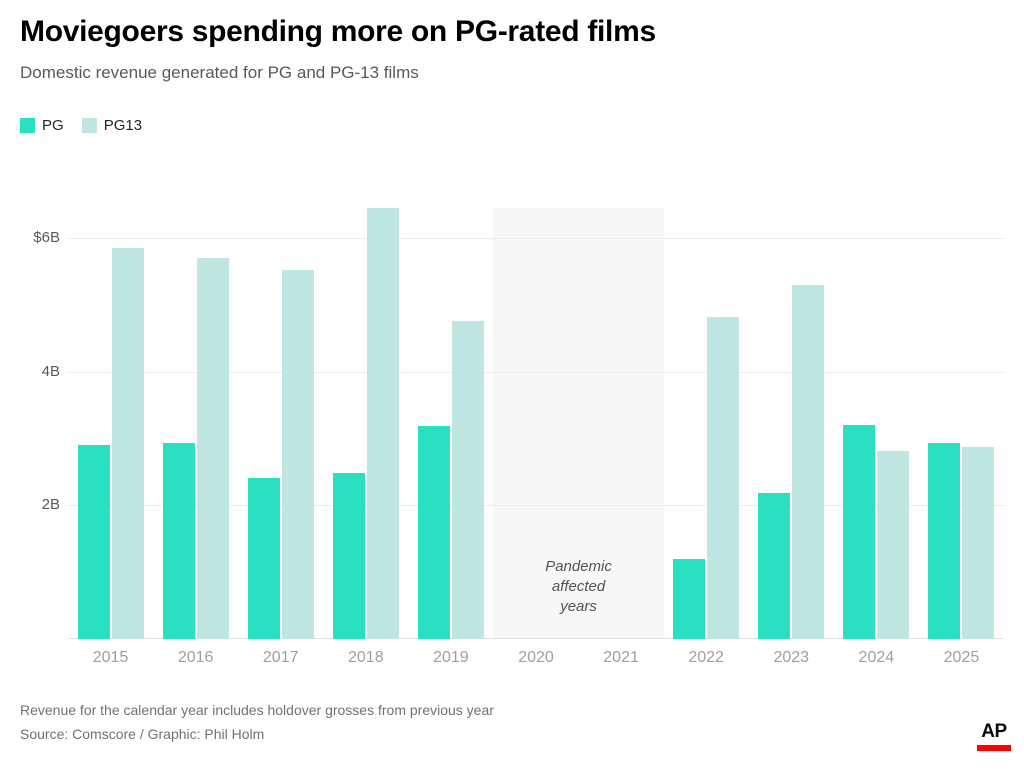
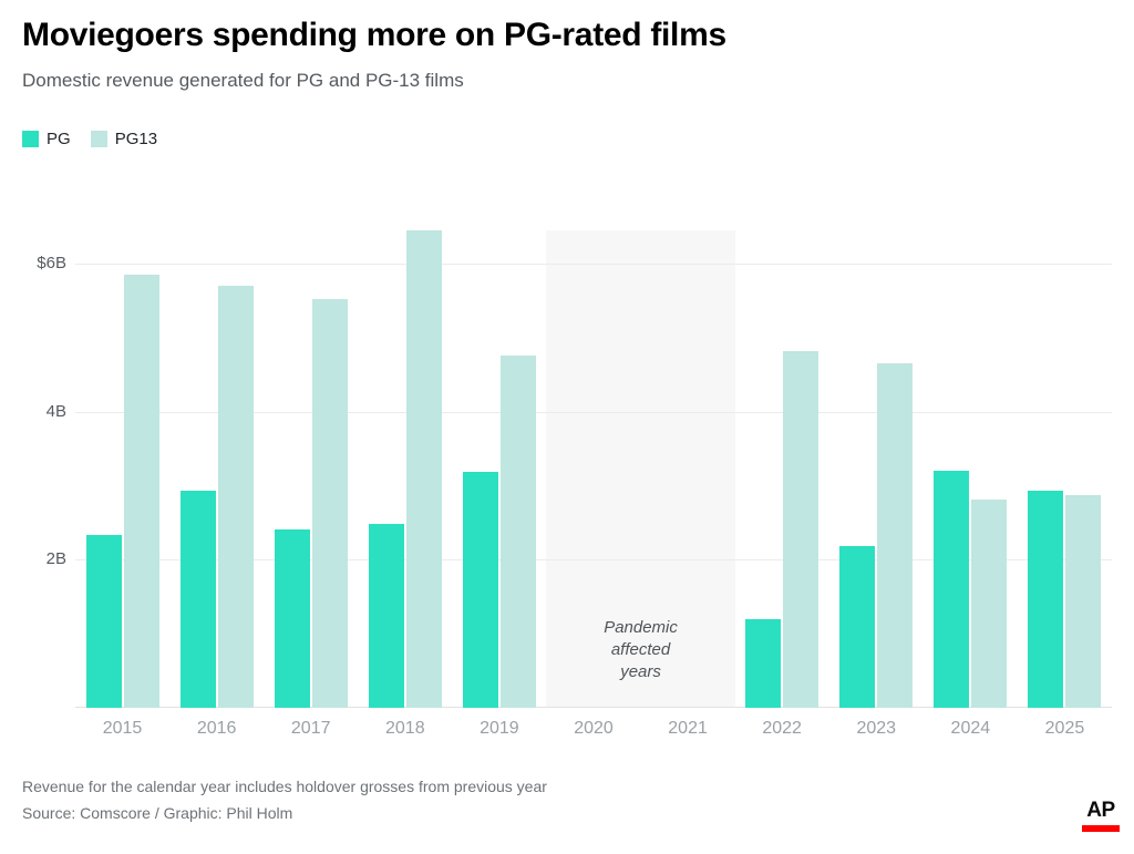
PG/2015: $2.9B -> $2.3B
PG13/2023: $5.3B -> $4.7B
